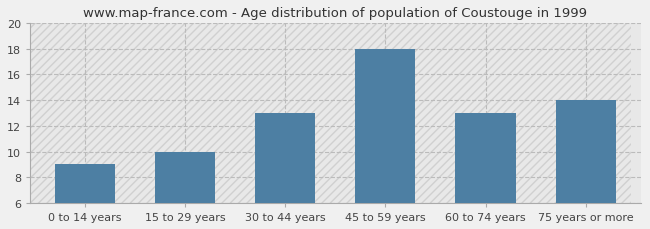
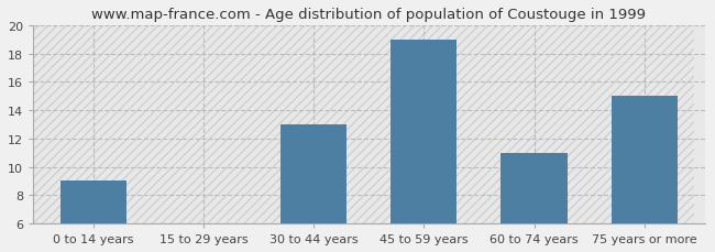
15 to 29 years: 10 -> 6
45 to 59 years: 18 -> 19
60 to 74 years: 13 -> 11
75 years or more: 14 -> 15
